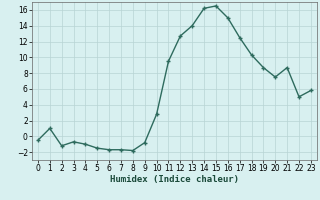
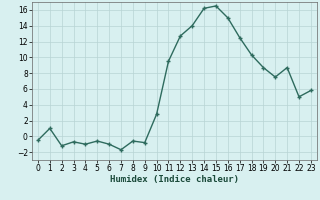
5: -1.5 -> -0.6
6: -1.7 -> -1.0
8: -1.8 -> -0.6
